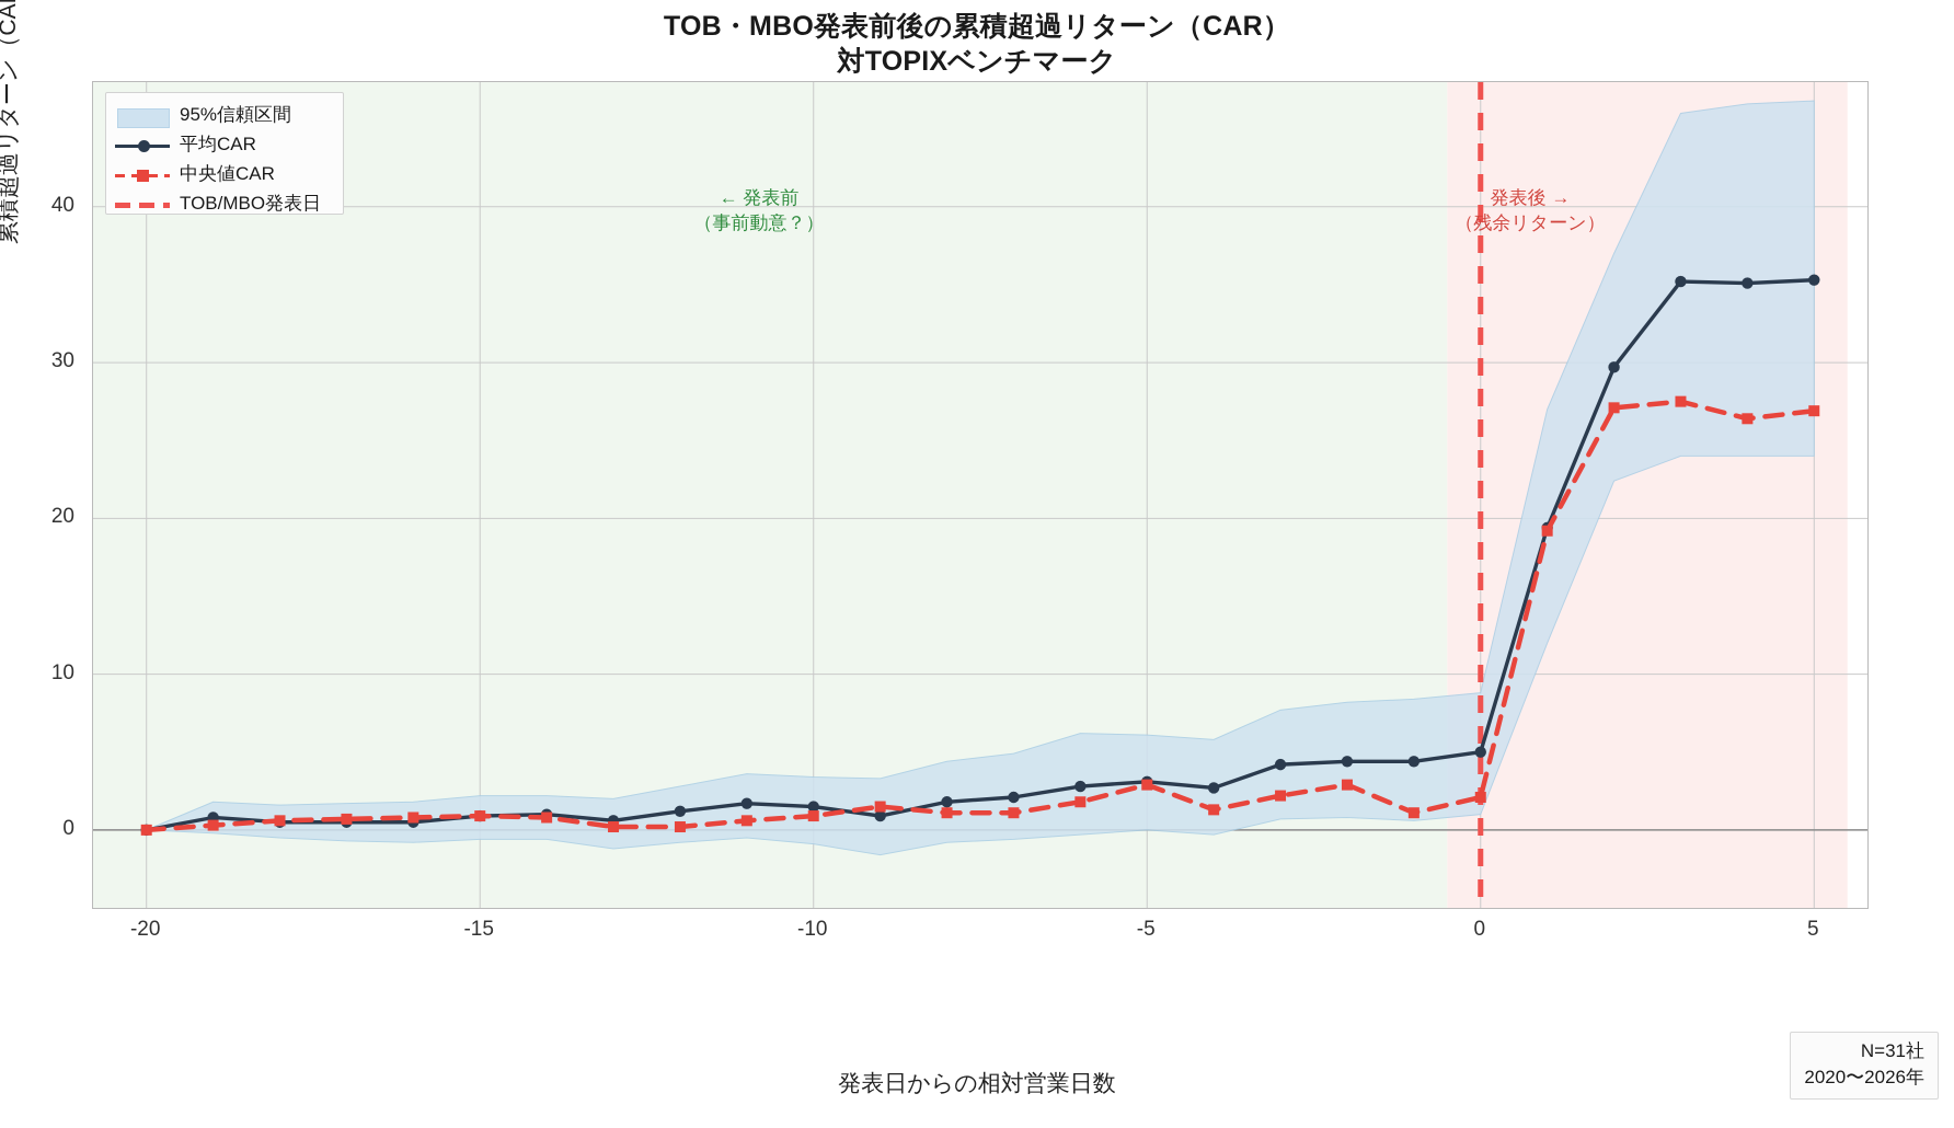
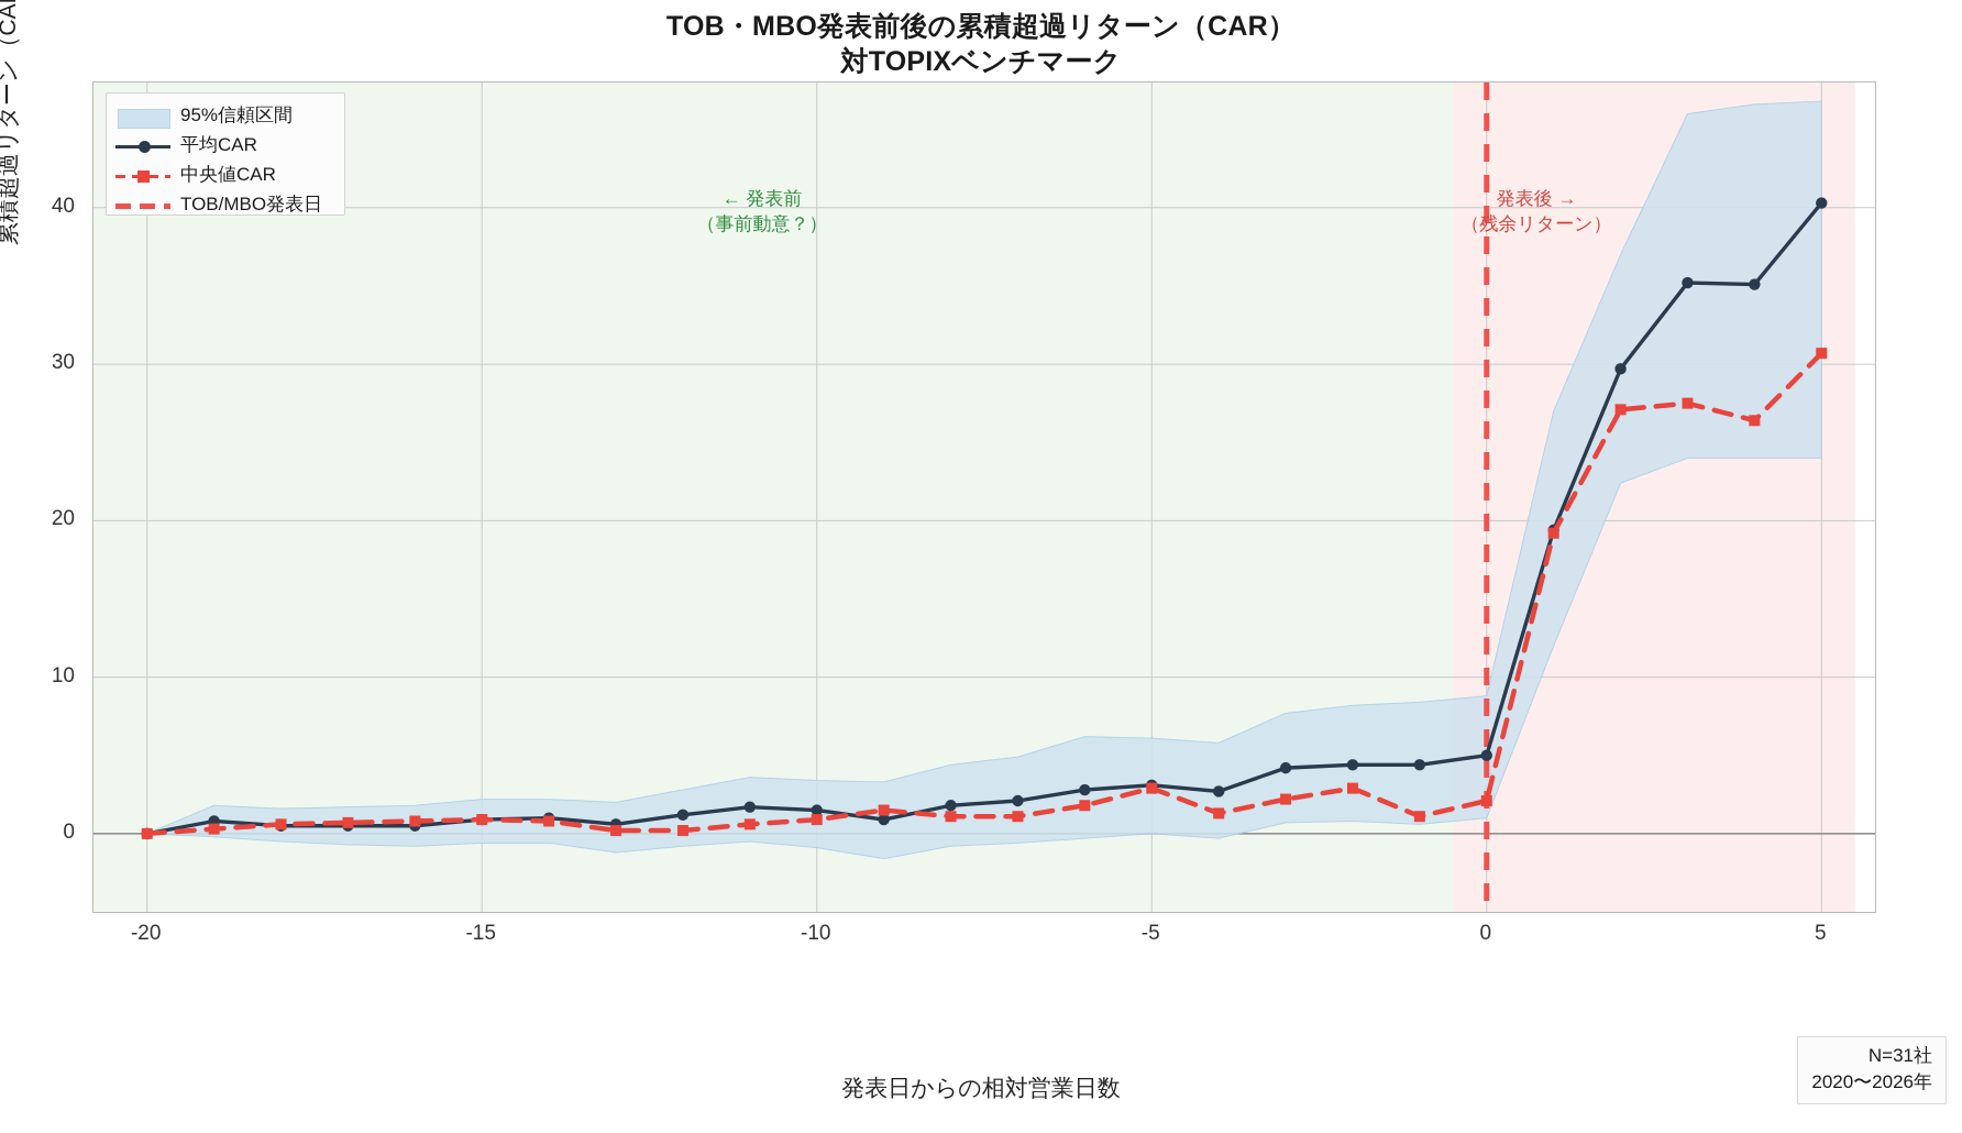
平均CAR/5: 35.3 -> 40.3
中央値CAR/5: 26.9 -> 30.7
